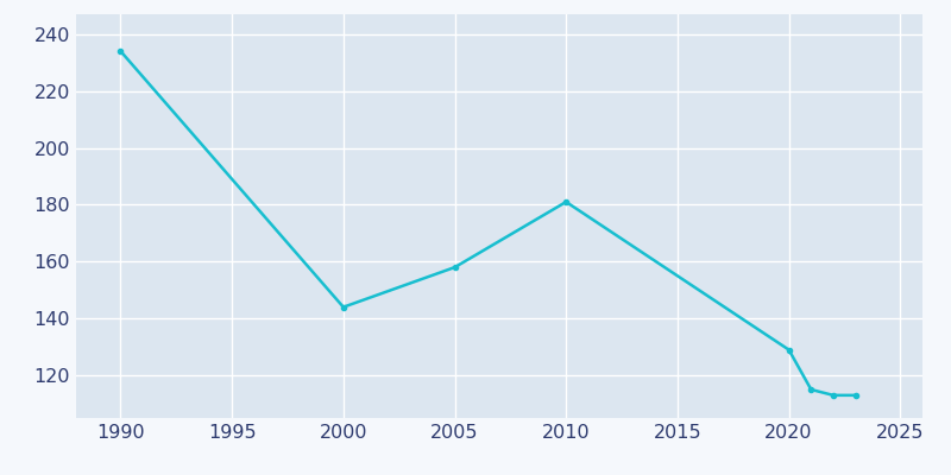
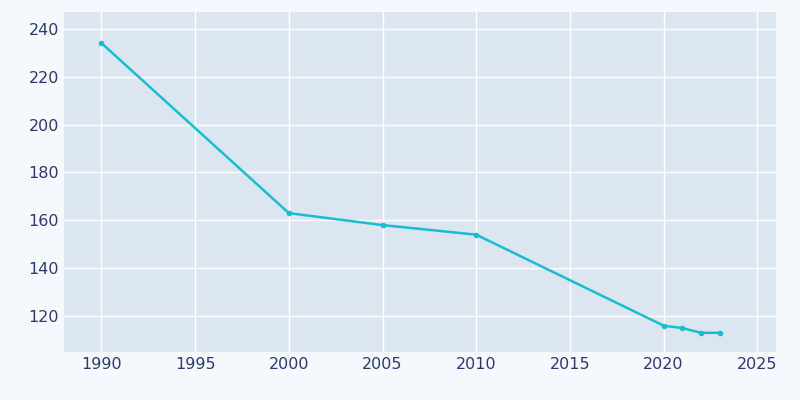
2000: 144 -> 163
2010: 181 -> 154
2020: 129 -> 116
